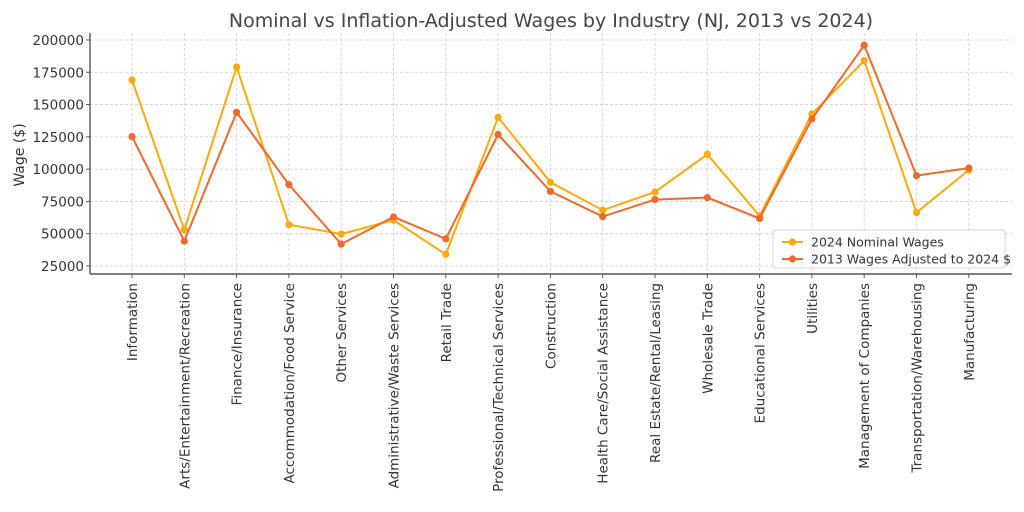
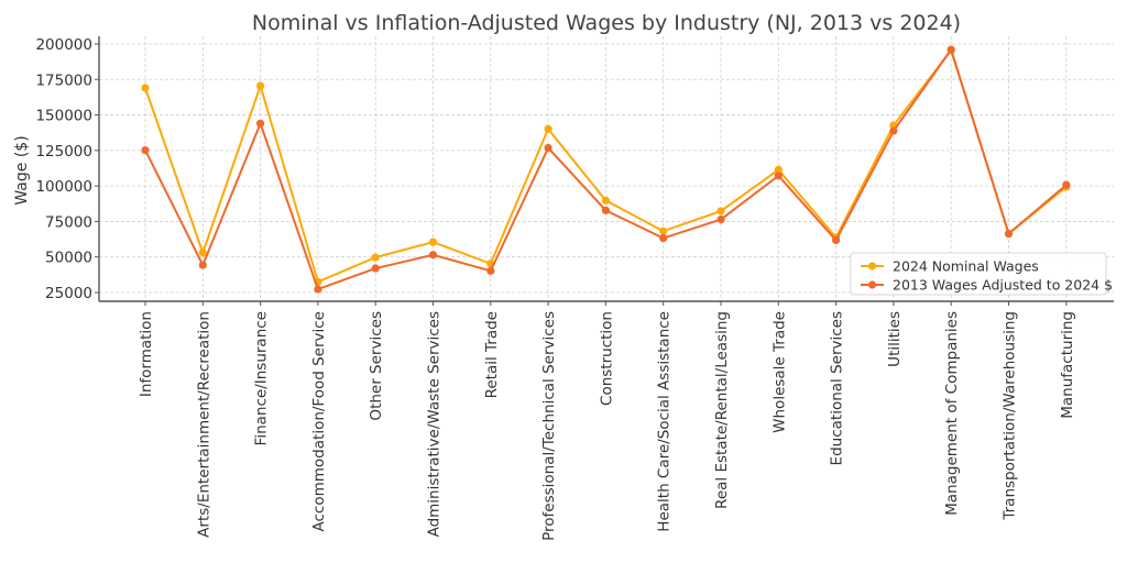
2024 Nominal Wages/Finance/Insurance: 179000 -> 170000
2024 Nominal Wages/Accommodation/Food Service: 57000 -> 32000
2013 Wages Adjusted to 2024 $/Accommodation/Food Service: 88000 -> 27000
2013 Wages Adjusted to 2024 $/Administrative/Waste Services: 63000 -> 52000
2024 Nominal Wages/Retail Trade: 34000 -> 45000
2013 Wages Adjusted to 2024 $/Retail Trade: 46000 -> 40000
2013 Wages Adjusted to 2024 $/Wholesale Trade: 78000 -> 107000
2024 Nominal Wages/Management of Companies: 184000 -> 196000
2013 Wages Adjusted to 2024 $/Transportation/Warehousing: 95000 -> 66000
